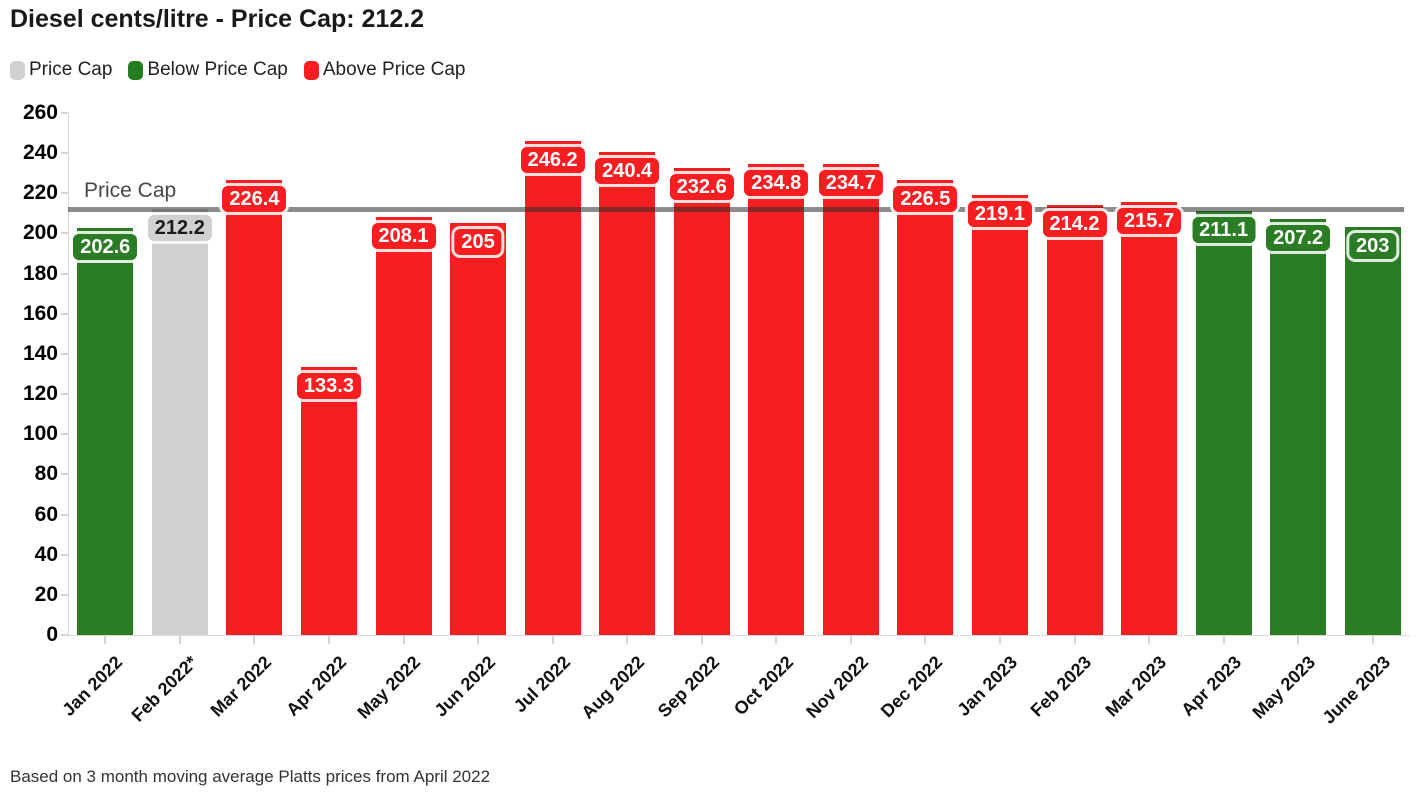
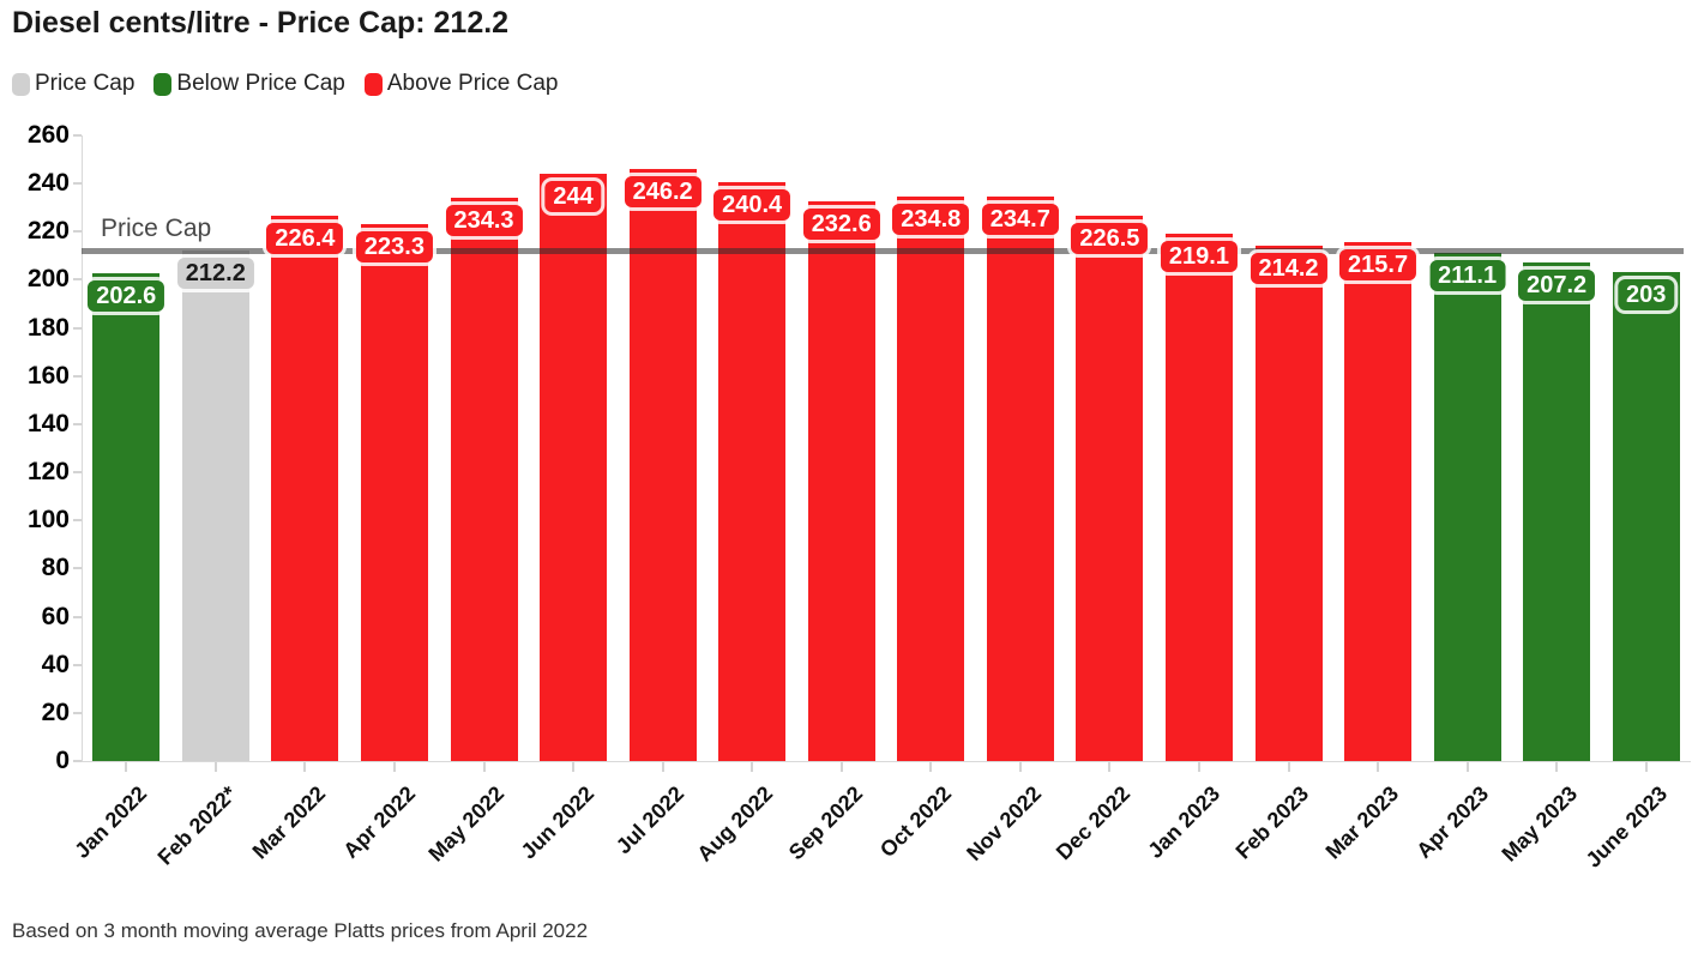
Apr 2022: 133.3 -> 223.3
May 2022: 208.1 -> 234.3
Jun 2022: 205 -> 244
